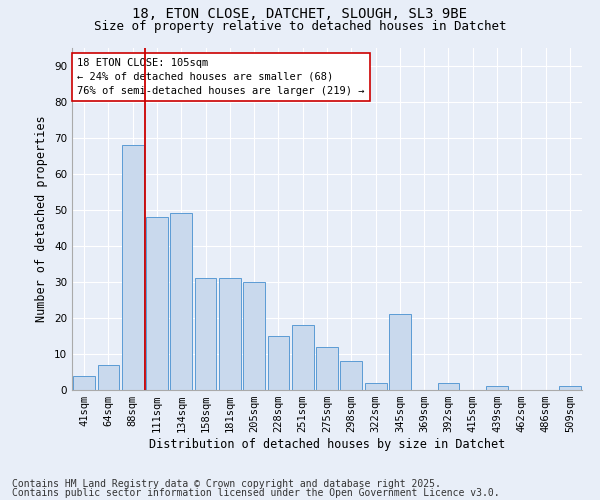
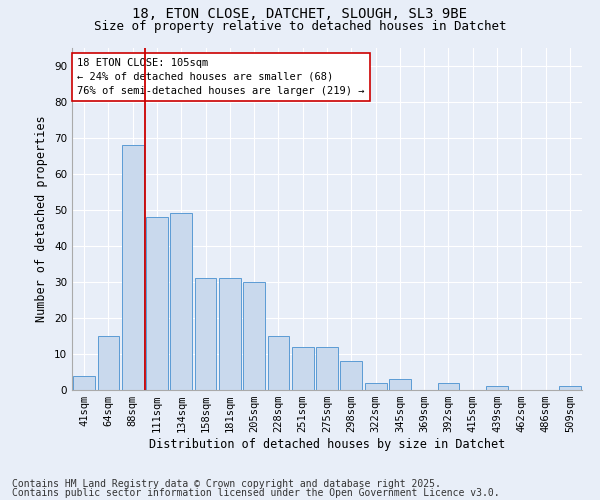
64sqm: 7 -> 15
251sqm: 18 -> 12
345sqm: 21 -> 3
